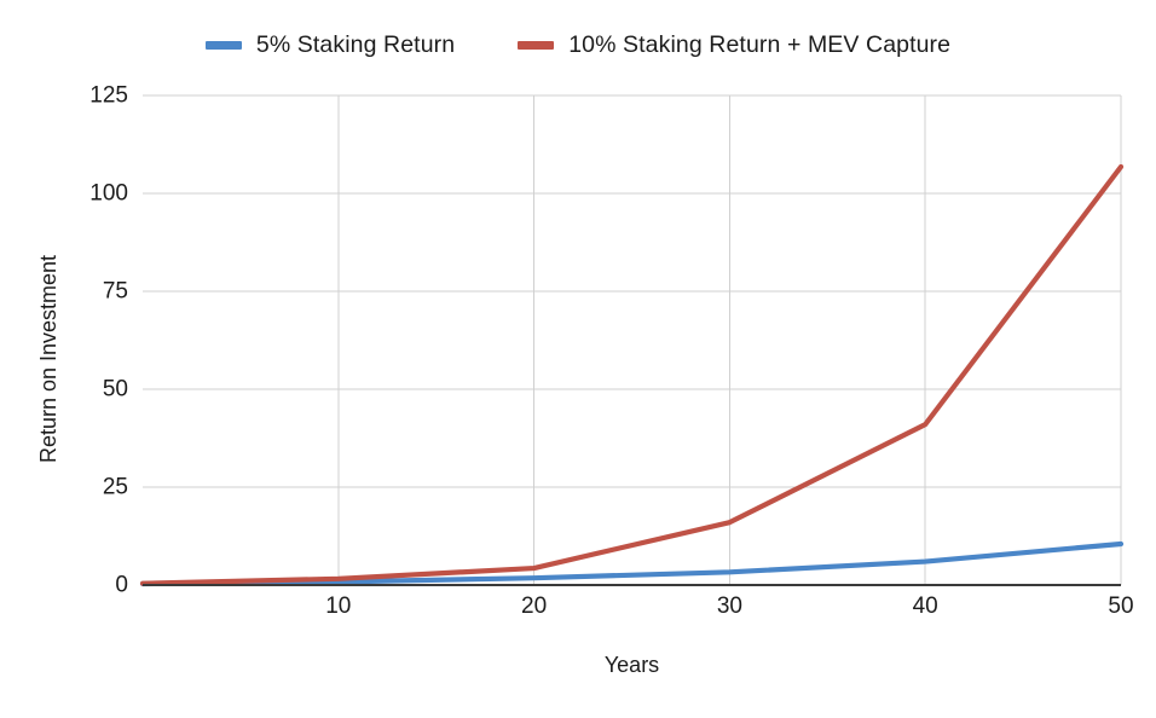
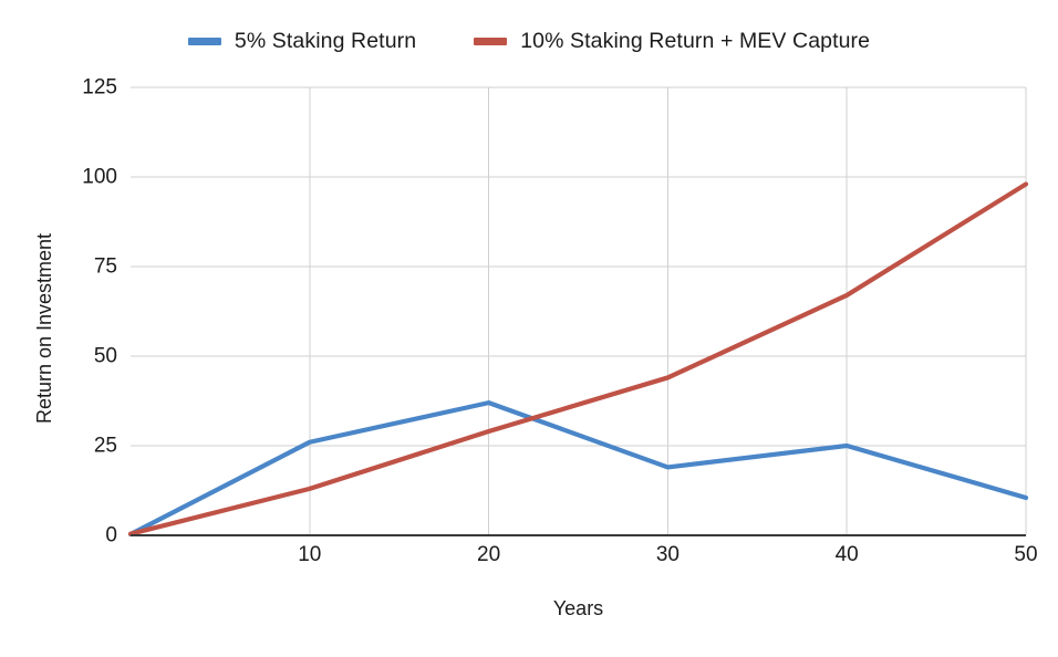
5% Staking Return/10: 1 -> 26
10% Staking Return + MEV Capture/10: 2 -> 13
5% Staking Return/20: 2 -> 37
10% Staking Return + MEV Capture/20: 4 -> 29
5% Staking Return/30: 3 -> 19
10% Staking Return + MEV Capture/30: 16 -> 44
5% Staking Return/40: 6 -> 25
10% Staking Return + MEV Capture/40: 41 -> 67
10% Staking Return + MEV Capture/50: 107 -> 98
